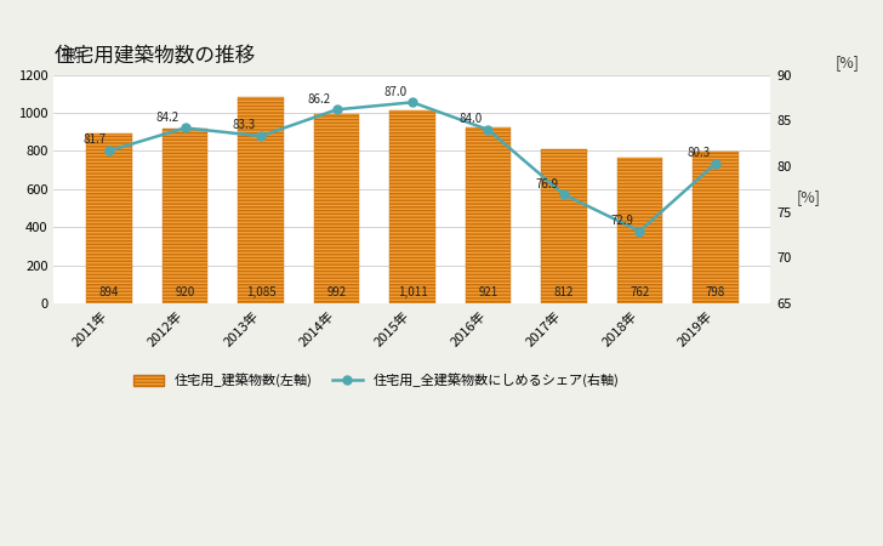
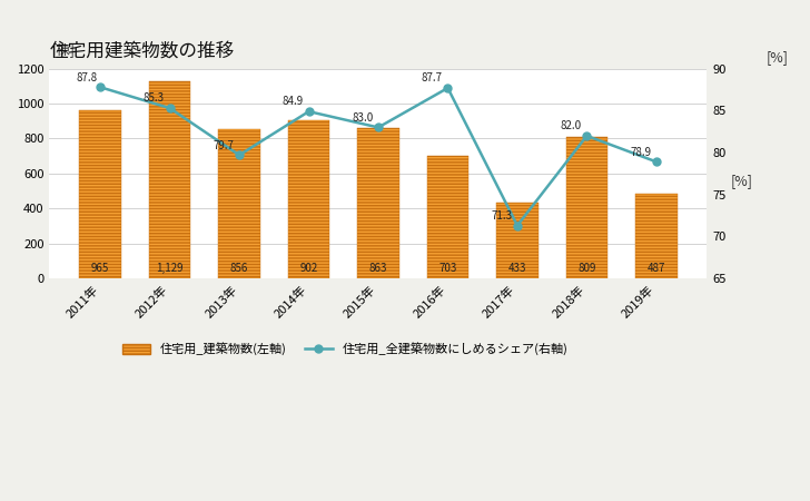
住宅用_建築物数(左軸)/2011年: 894 -> 965
住宅用_全建築物数にしめるシェア(右軸)/2011年: 81.7 -> 87.8
住宅用_建築物数(左軸)/2012年: 920 -> 1,129
住宅用_全建築物数にしめるシェア(右軸)/2012年: 84.2 -> 85.3
住宅用_建築物数(左軸)/2013年: 1,085 -> 856
住宅用_全建築物数にしめるシェア(右軸)/2013年: 83.3 -> 79.7
住宅用_建築物数(左軸)/2014年: 992 -> 902
住宅用_全建築物数にしめるシェア(右軸)/2014年: 86.2 -> 84.9
住宅用_建築物数(左軸)/2015年: 1,011 -> 863
住宅用_全建築物数にしめるシェア(右軸)/2015年: 87.0 -> 83.0
住宅用_建築物数(左軸)/2016年: 921 -> 703
住宅用_全建築物数にしめるシェア(右軸)/2016年: 84.0 -> 87.7
住宅用_建築物数(左軸)/2017年: 812 -> 433
住宅用_全建築物数にしめるシェア(右軸)/2017年: 76.9 -> 71.3
住宅用_建築物数(左軸)/2018年: 762 -> 809
住宅用_全建築物数にしめるシェア(右軸)/2018年: 72.9 -> 82.0
住宅用_建築物数(左軸)/2019年: 798 -> 487
住宅用_全建築物数にしめるシェア(右軸)/2019年: 80.3 -> 78.9
